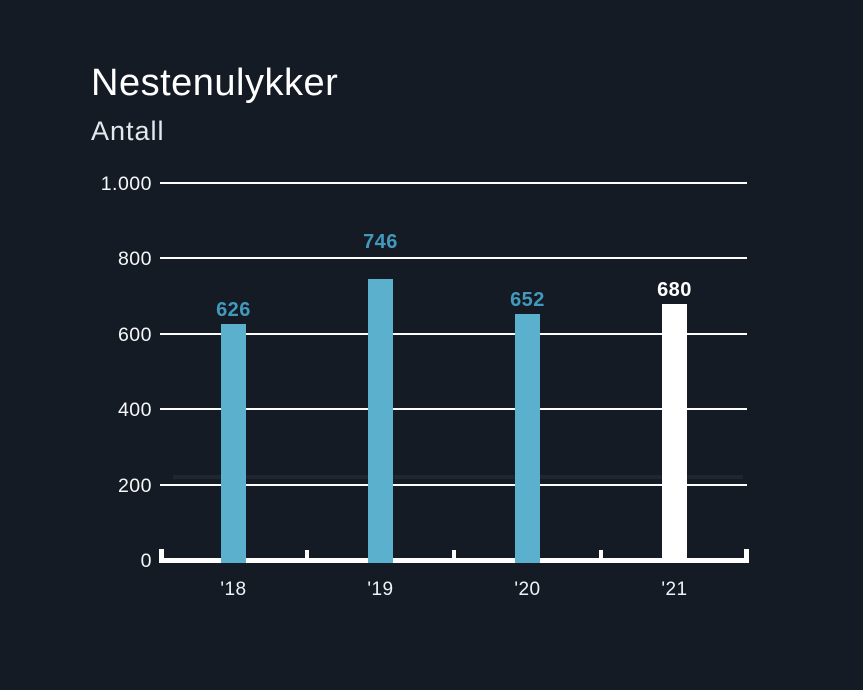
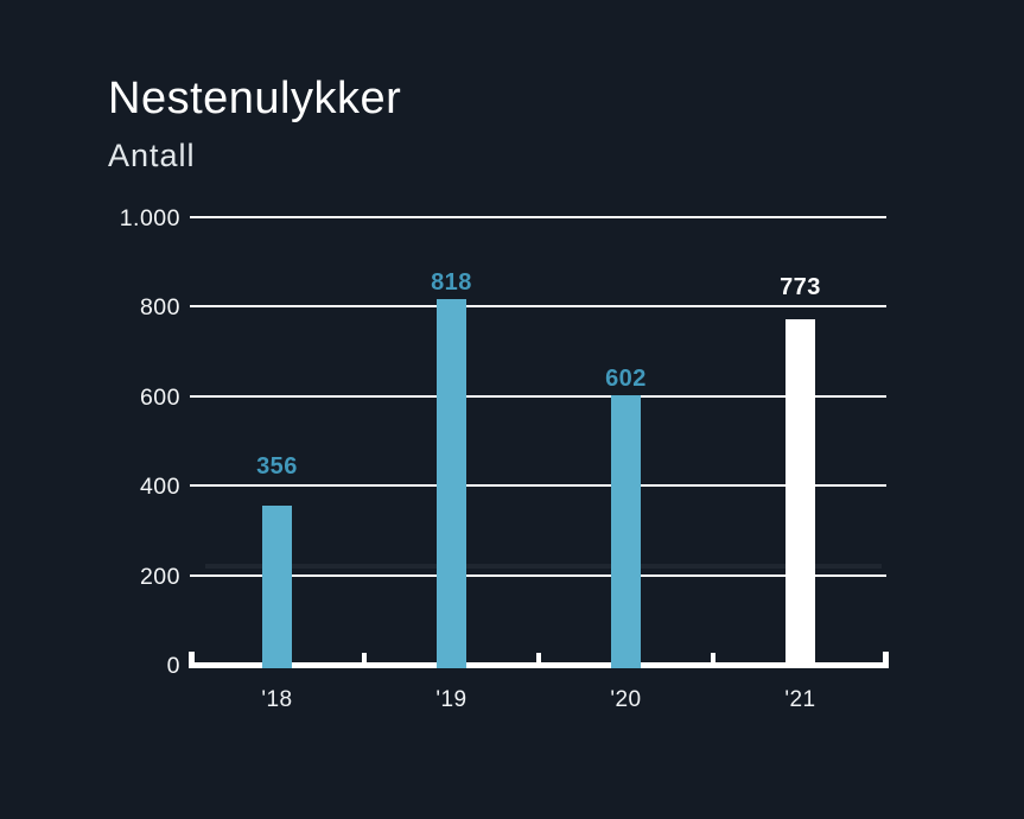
'18: 626 -> 356
'19: 746 -> 818
'20: 652 -> 602
'21: 680 -> 773
